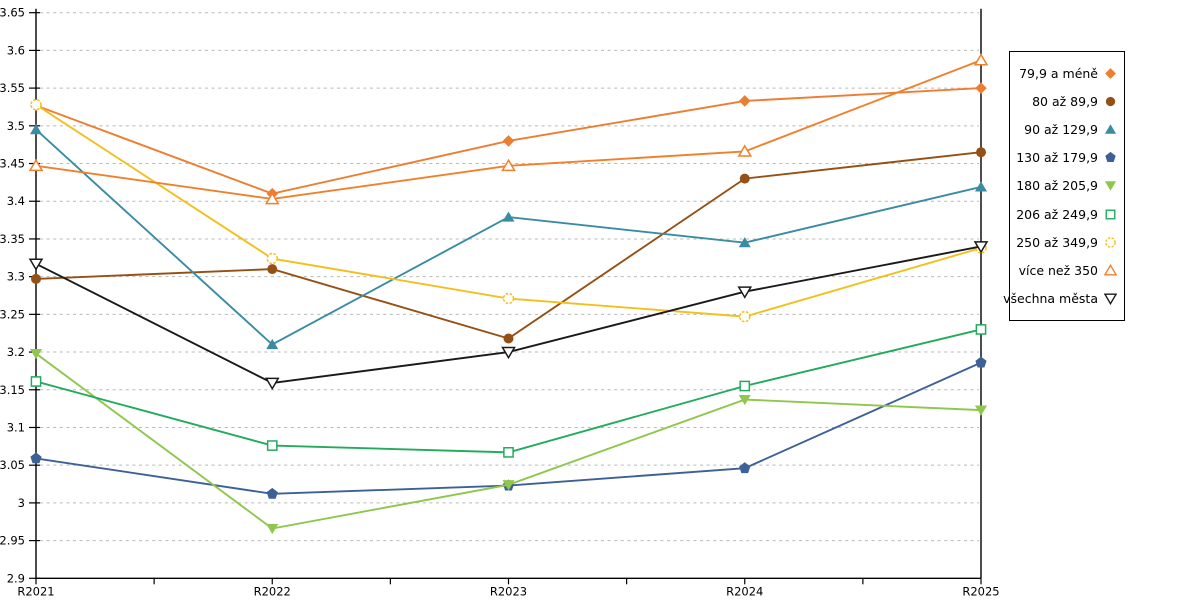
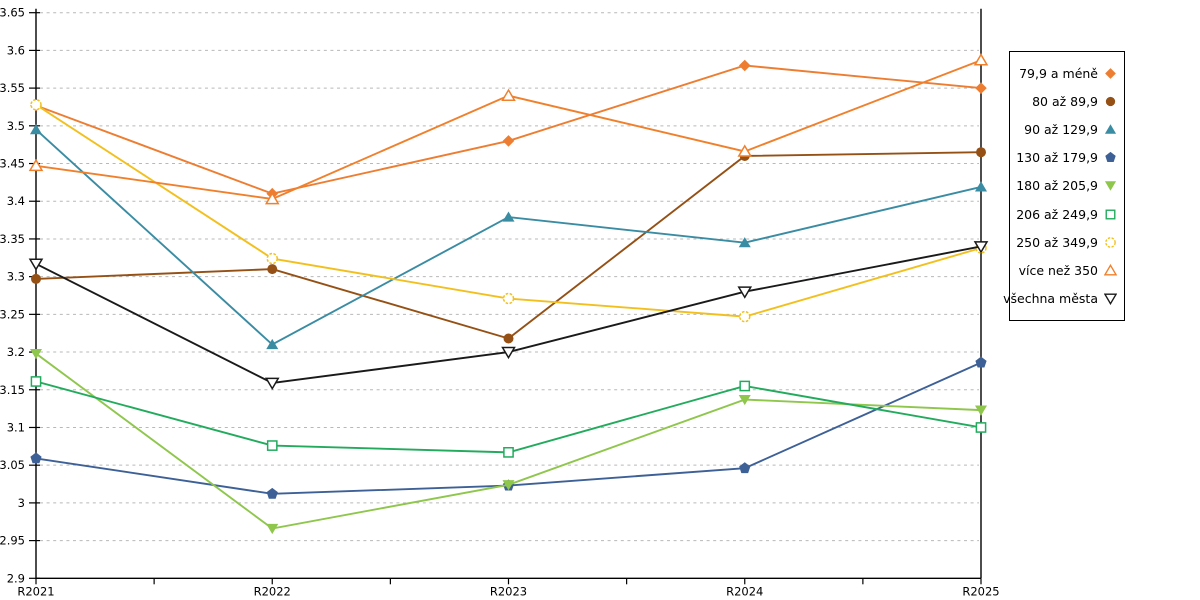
více než 350/R2023: 3.45 -> 3.54
79,9 a méně/R2024: 3.53 -> 3.58
80 až 89,9/R2024: 3.43 -> 3.46
206 až 249,9/R2025: 3.23 -> 3.10
